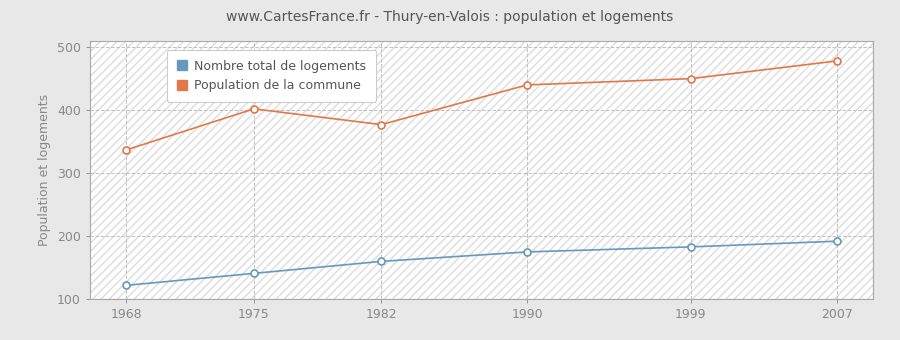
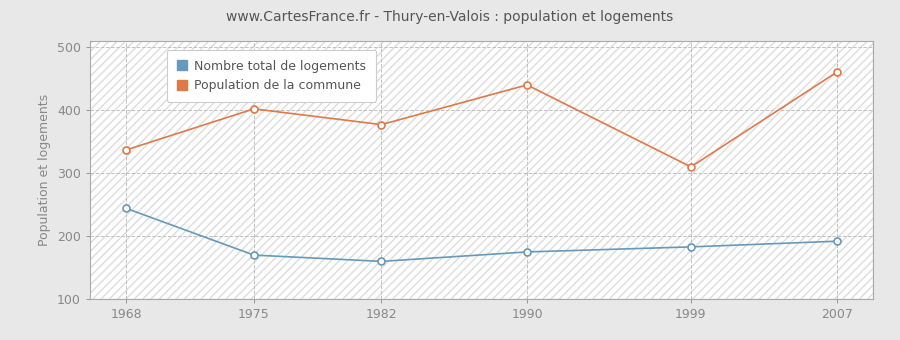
Nombre total de logements/1968: 122 -> 244
Nombre total de logements/1975: 141 -> 170
Population de la commune/1999: 450 -> 310
Population de la commune/2007: 478 -> 460
